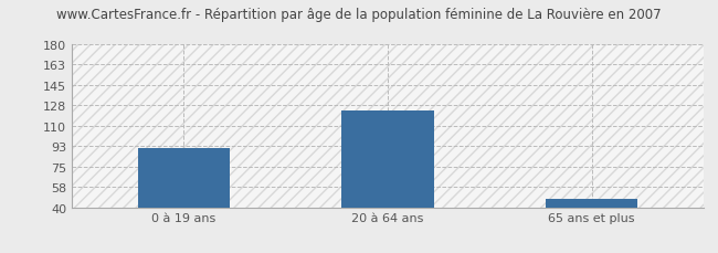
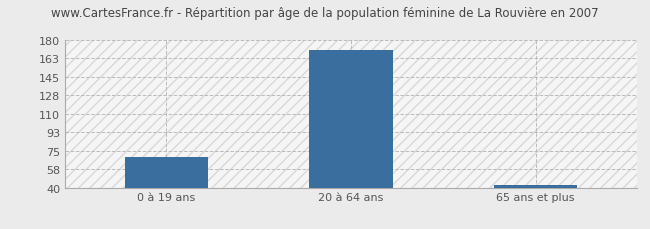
0 à 19 ans: 91 -> 69
20 à 64 ans: 123 -> 171
65 ans et plus: 47 -> 42
